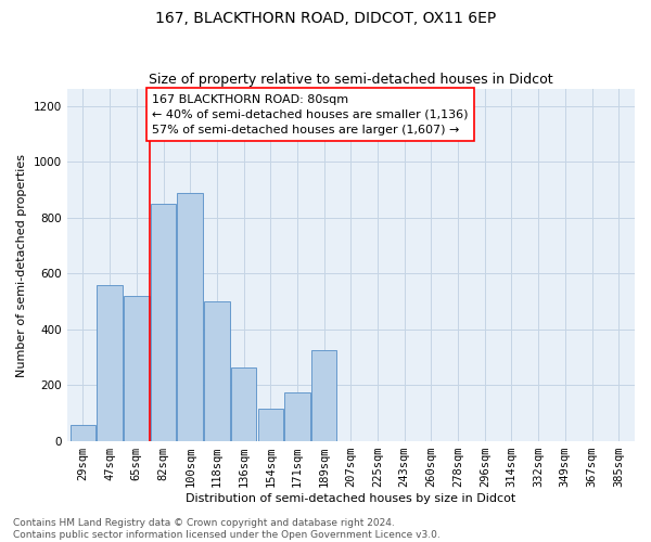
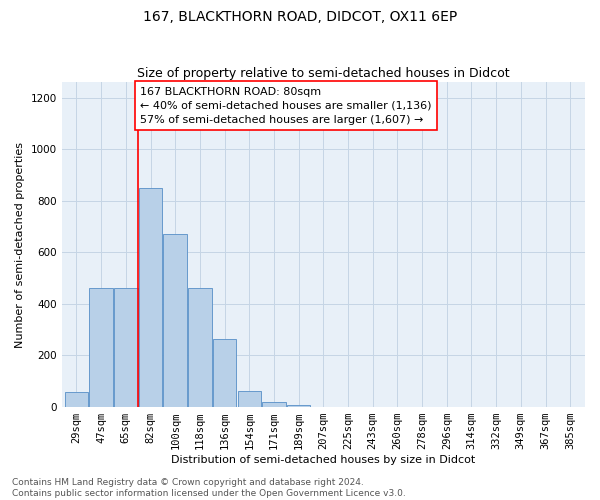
47sqm: 560 -> 462
65sqm: 520 -> 462
100sqm: 890 -> 670
118sqm: 500 -> 460
154sqm: 115 -> 62
171sqm: 175 -> 18
189sqm: 325 -> 10
